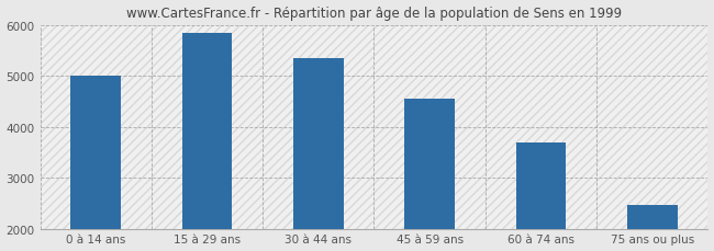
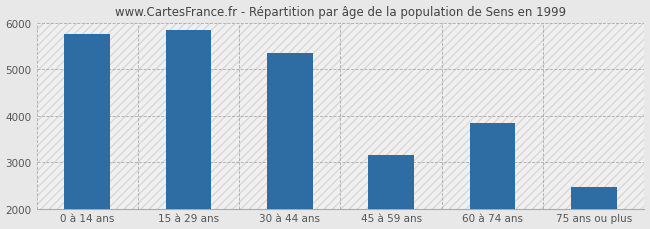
0 à 14 ans: 5010 -> 5750
45 à 59 ans: 4560 -> 3150
60 à 74 ans: 3700 -> 3850
